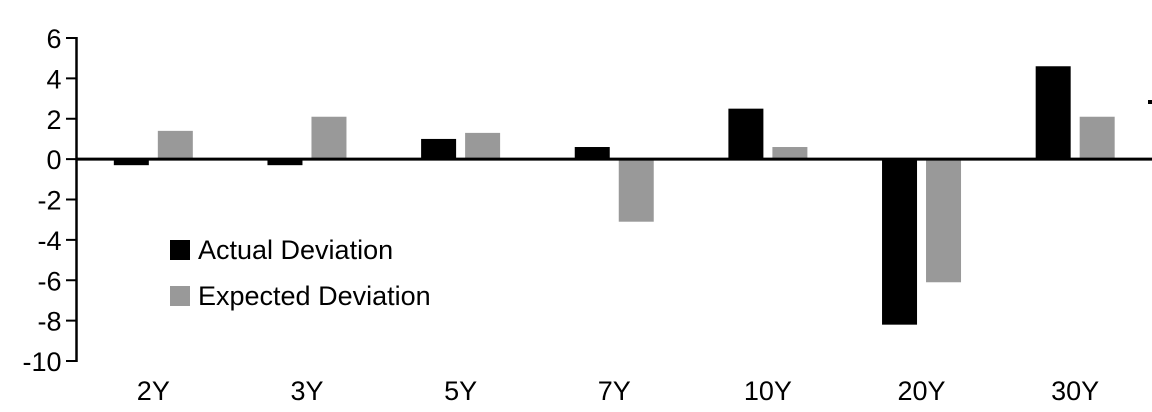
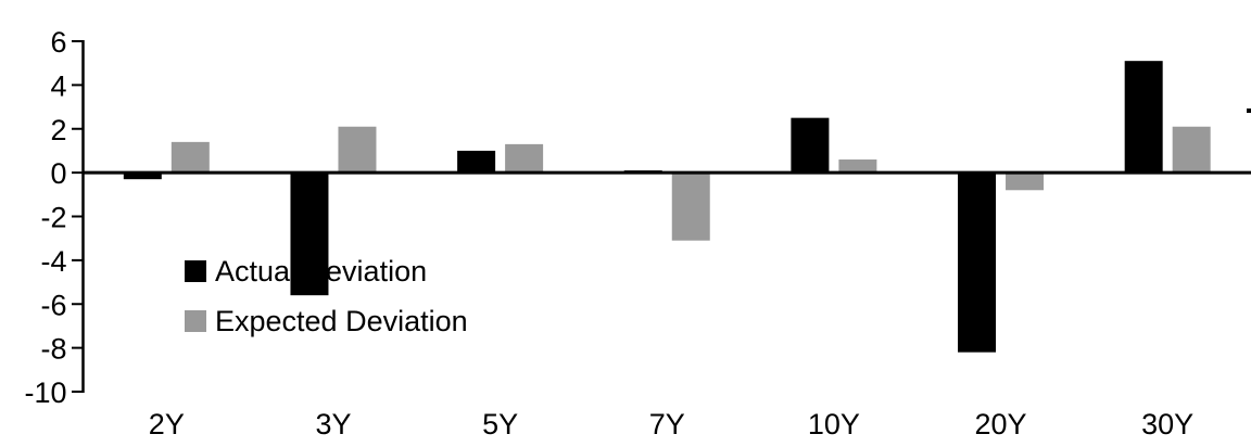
Actual Deviation/3Y: -0.3 -> -5.6
Actual Deviation/7Y: 0.6 -> 0.1
Expected Deviation/20Y: -6.1 -> -0.8
Actual Deviation/30Y: 4.6 -> 5.1
